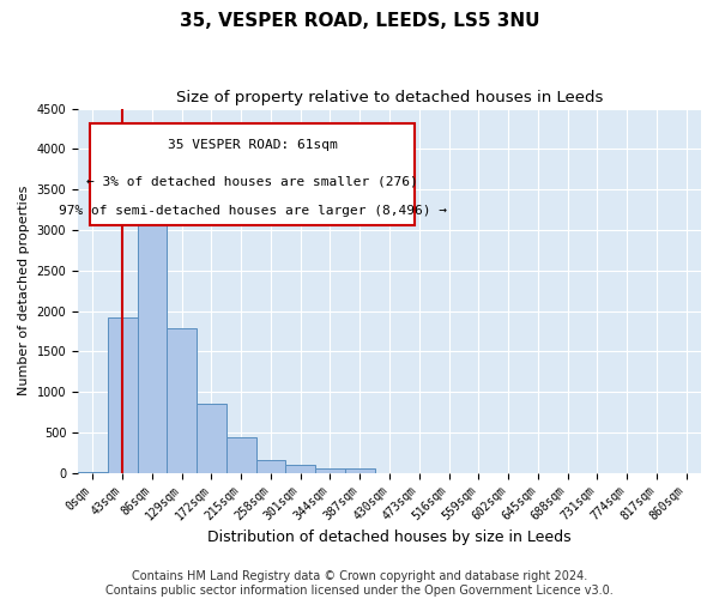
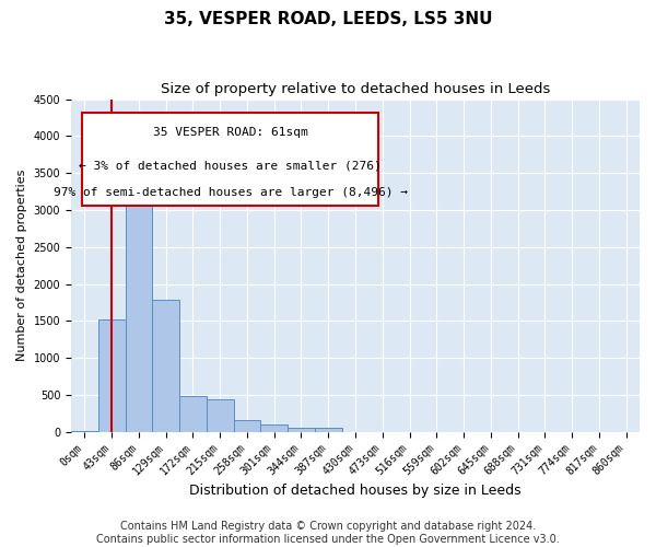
43sqm: 1920 -> 1520
172sqm: 860 -> 480
